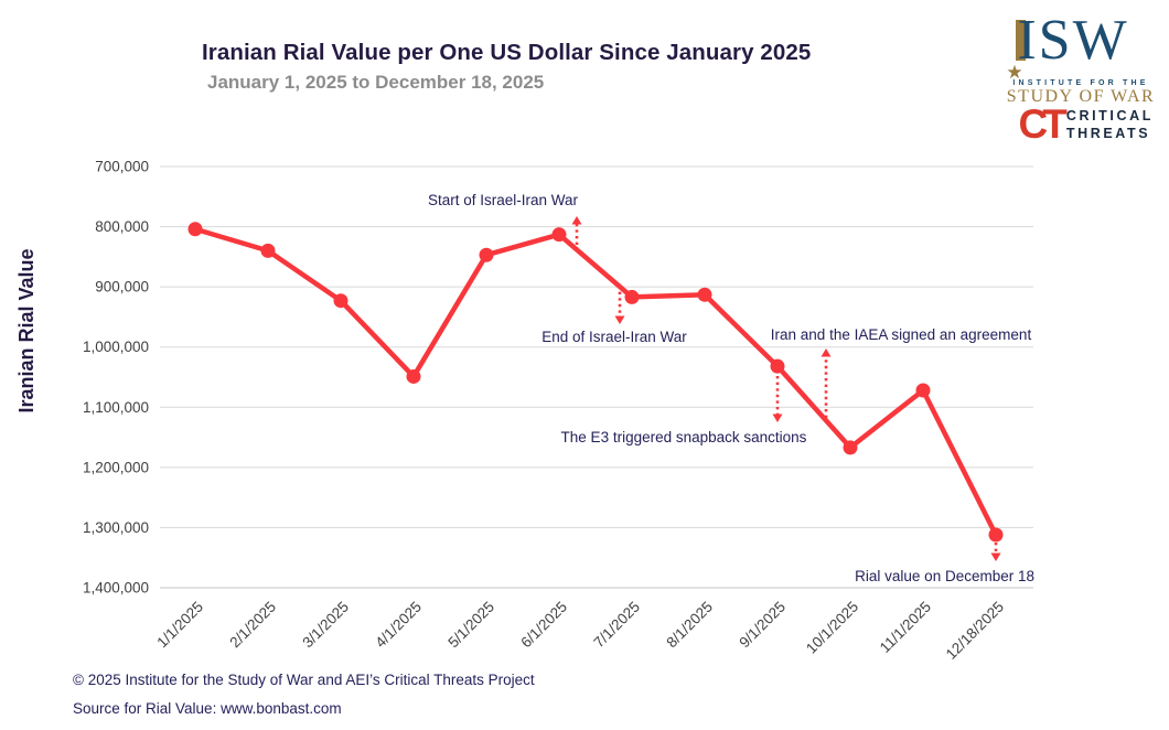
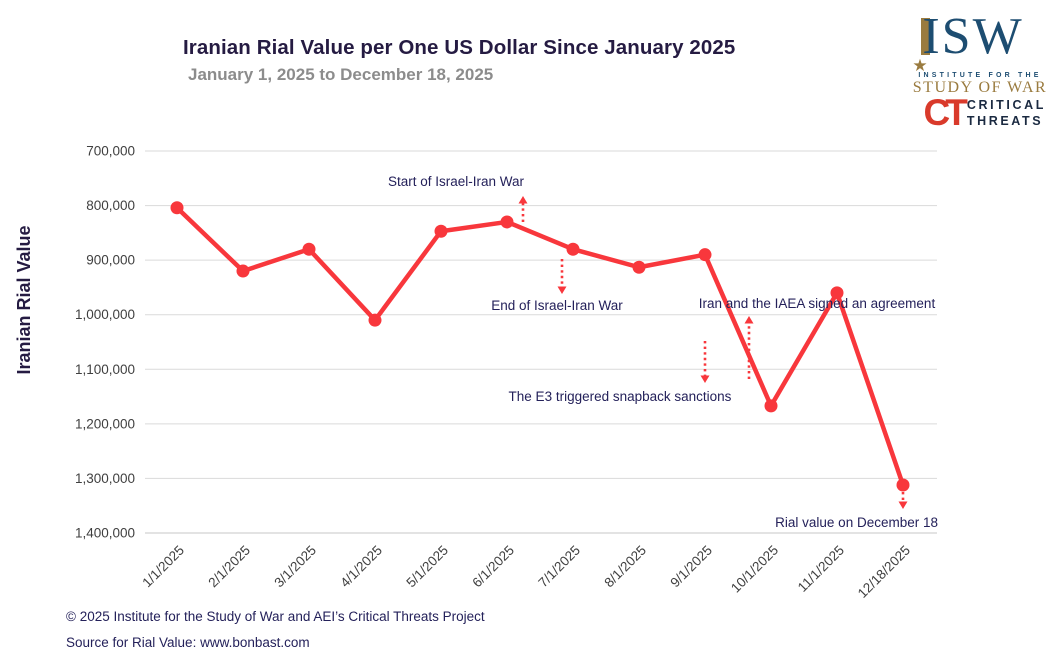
2/1/2025: 840000 -> 920000
3/1/2025: 920000 -> 880000
4/1/2025: 1050000 -> 1010000
6/1/2025: 810000 -> 830000
7/1/2025: 920000 -> 880000
9/1/2025: 1030000 -> 890000
11/1/2025: 1070000 -> 960000
